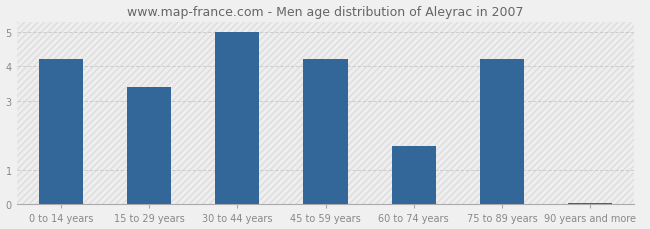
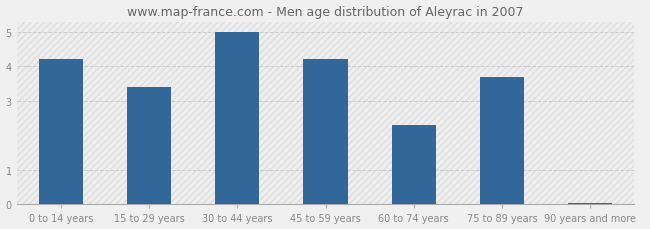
60 to 74 years: 1.70 -> 2.30
75 to 89 years: 4.20 -> 3.70
